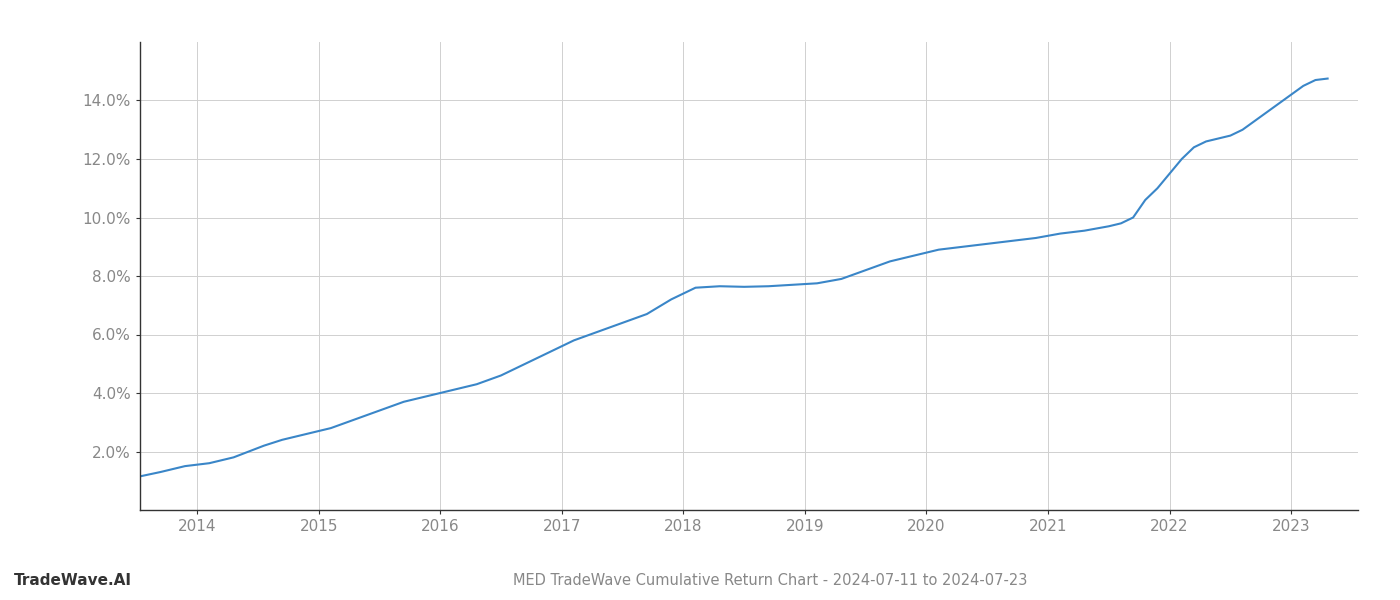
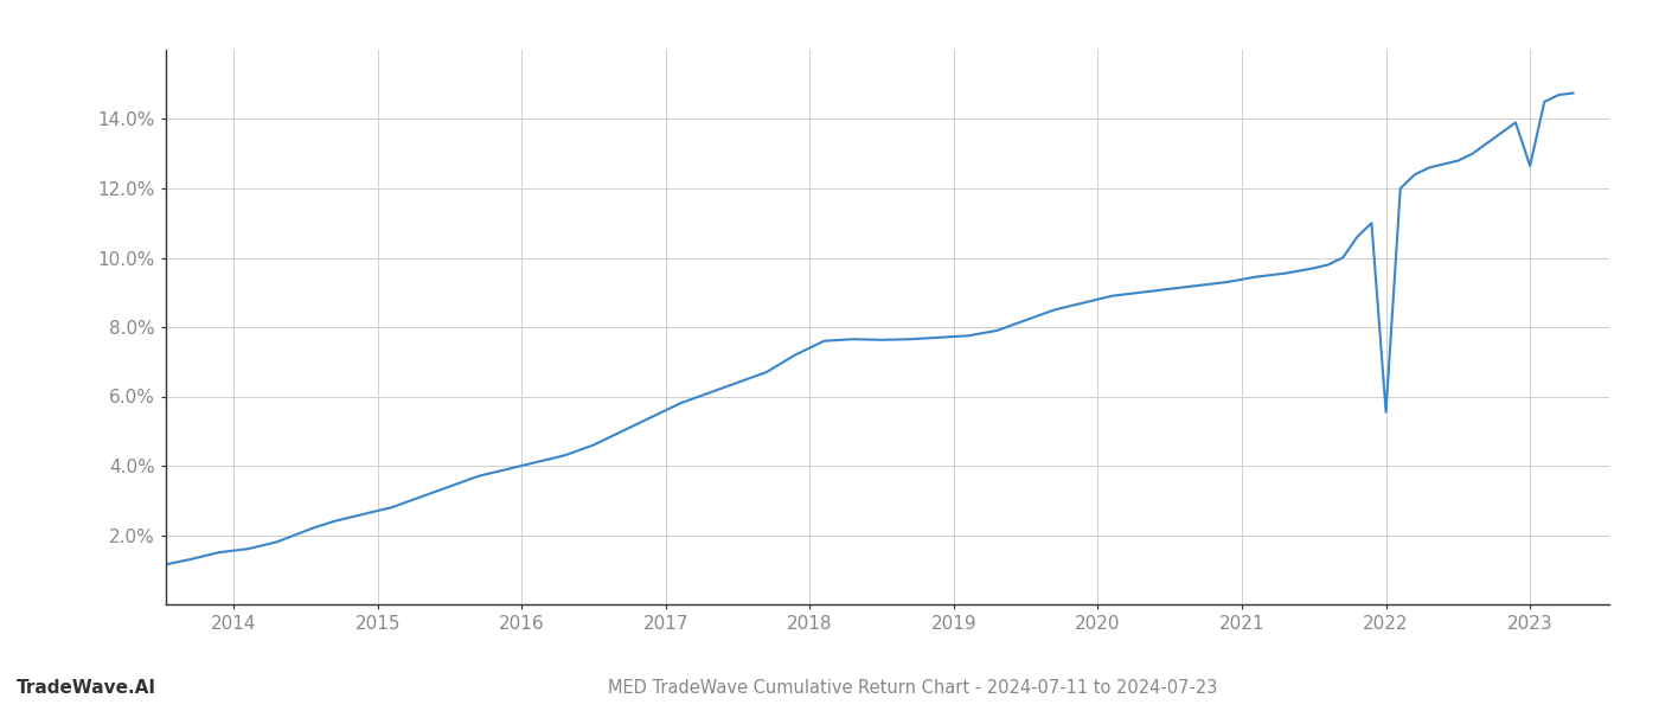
2022: 11.50% -> 5.55%
2023: 14.20% -> 12.65%
